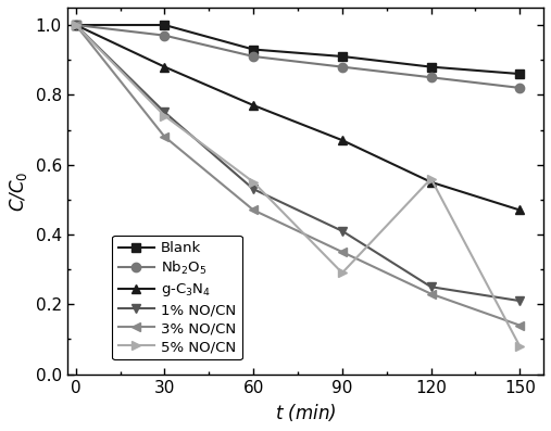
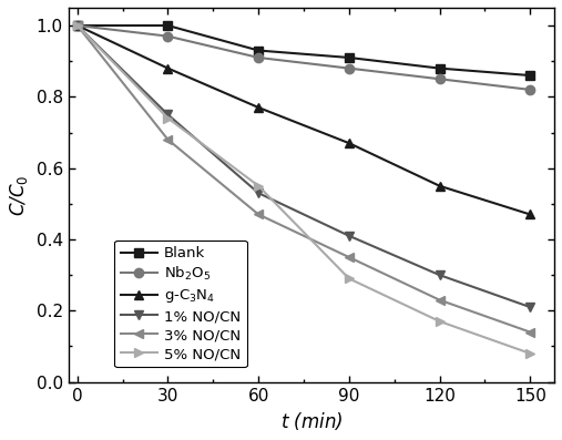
1% NO/CN/120: 0.25 -> 0.30
5% NO/CN/120: 0.56 -> 0.17
